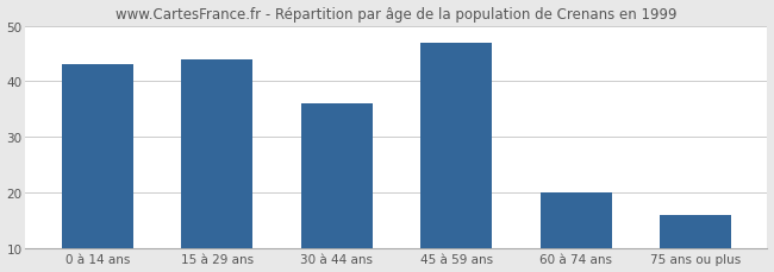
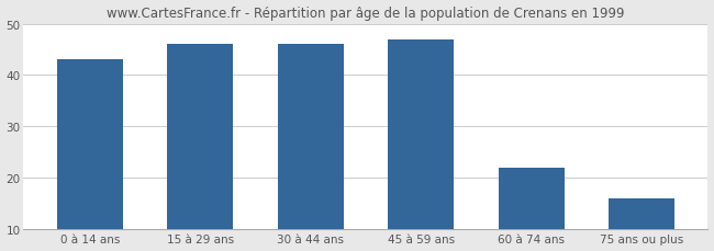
15 à 29 ans: 44 -> 46
30 à 44 ans: 36 -> 46
60 à 74 ans: 20 -> 22
